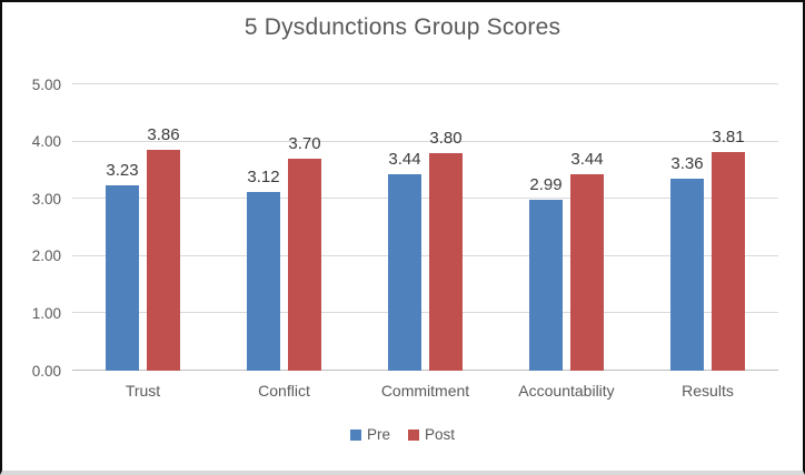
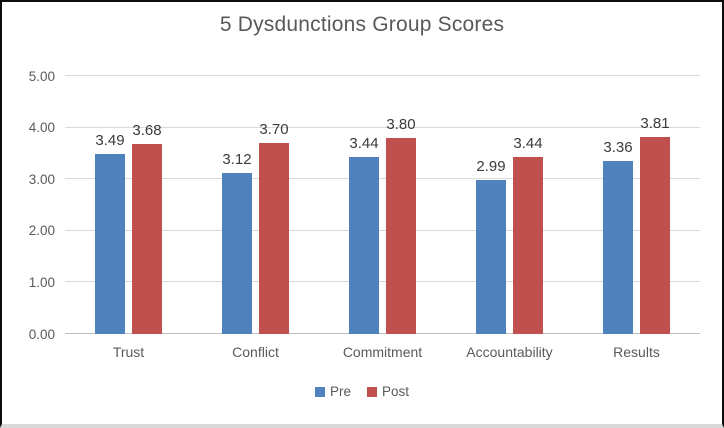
Pre/Trust: 3.23 -> 3.49
Post/Trust: 3.86 -> 3.68
